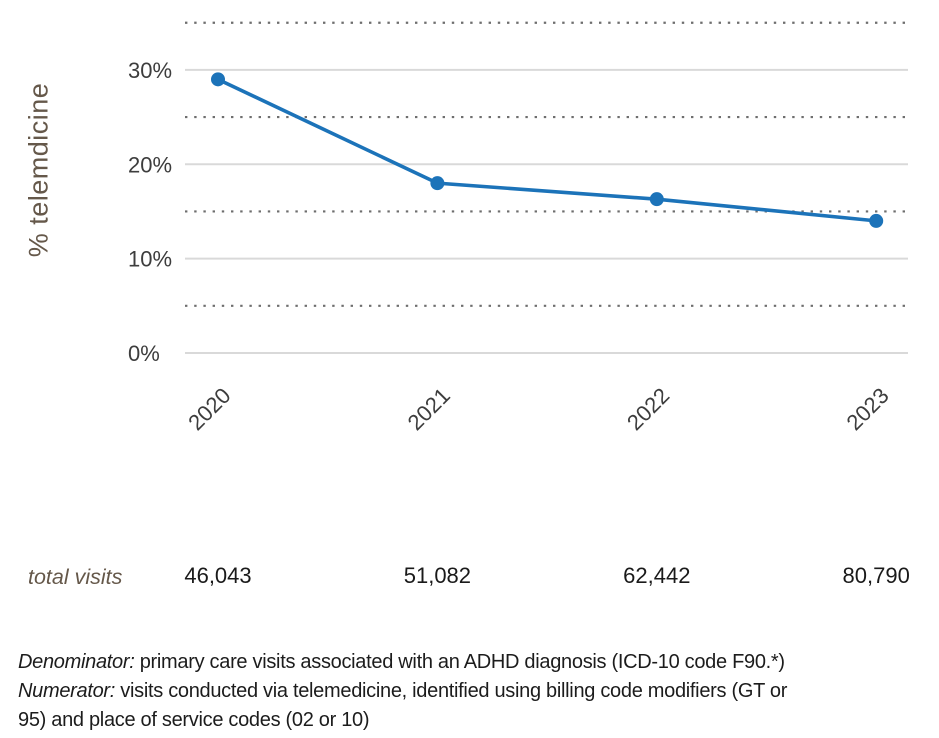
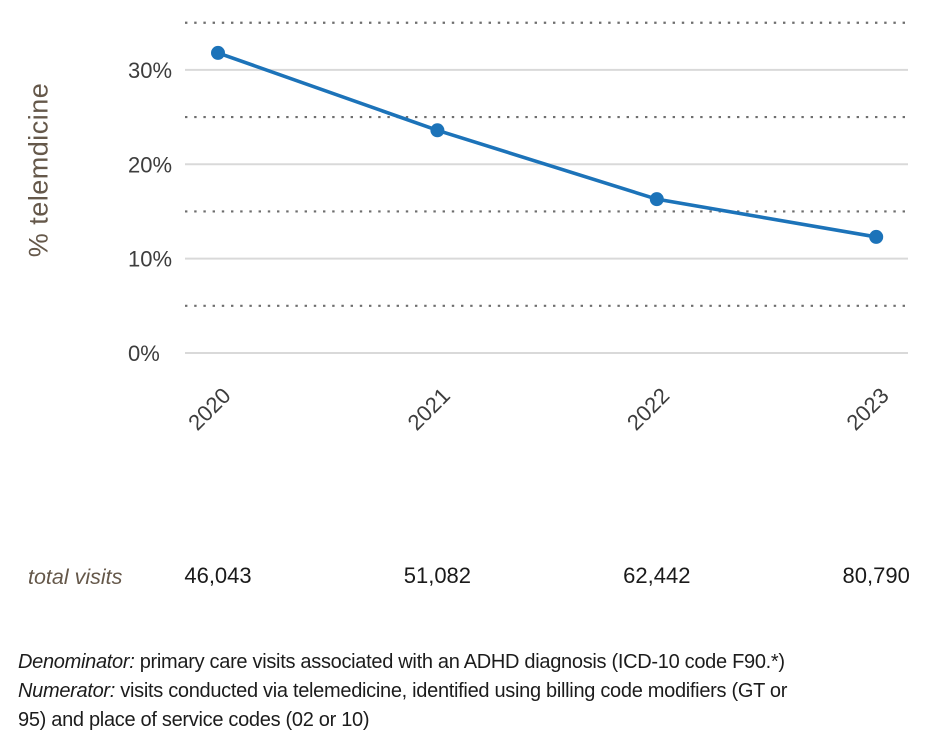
2020: 29% -> 32%
2021: 18% -> 24%
2023: 14% -> 12%
